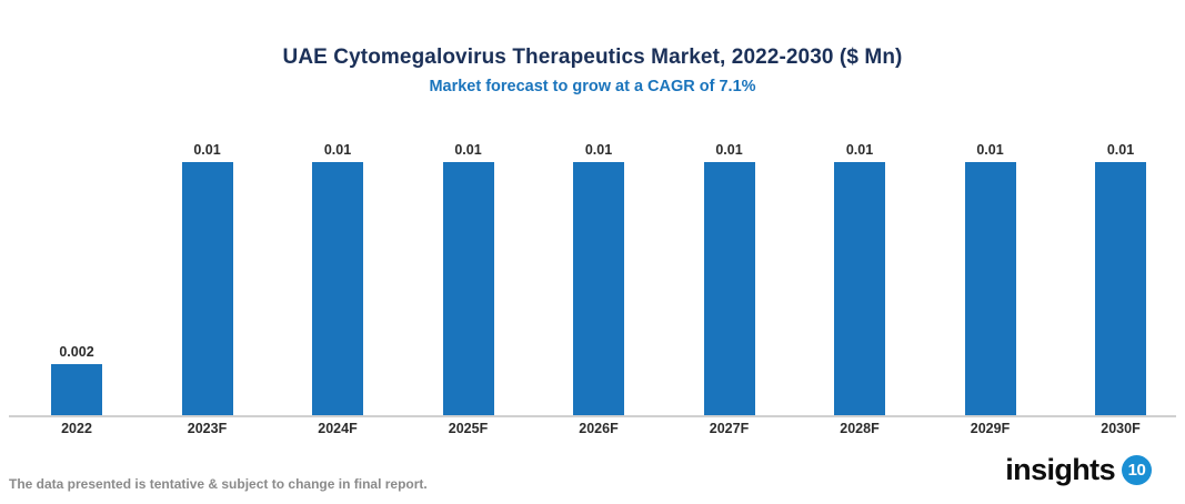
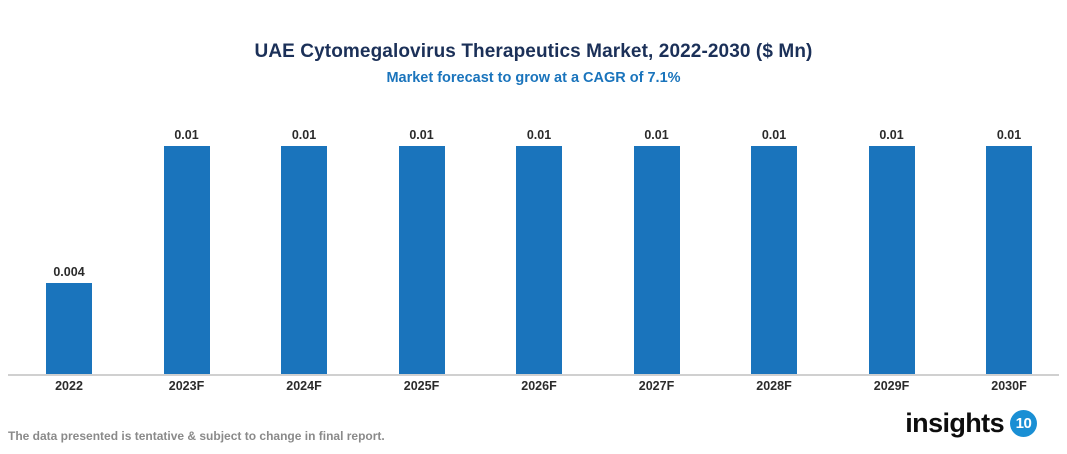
2022: 0.002 -> 0.004
